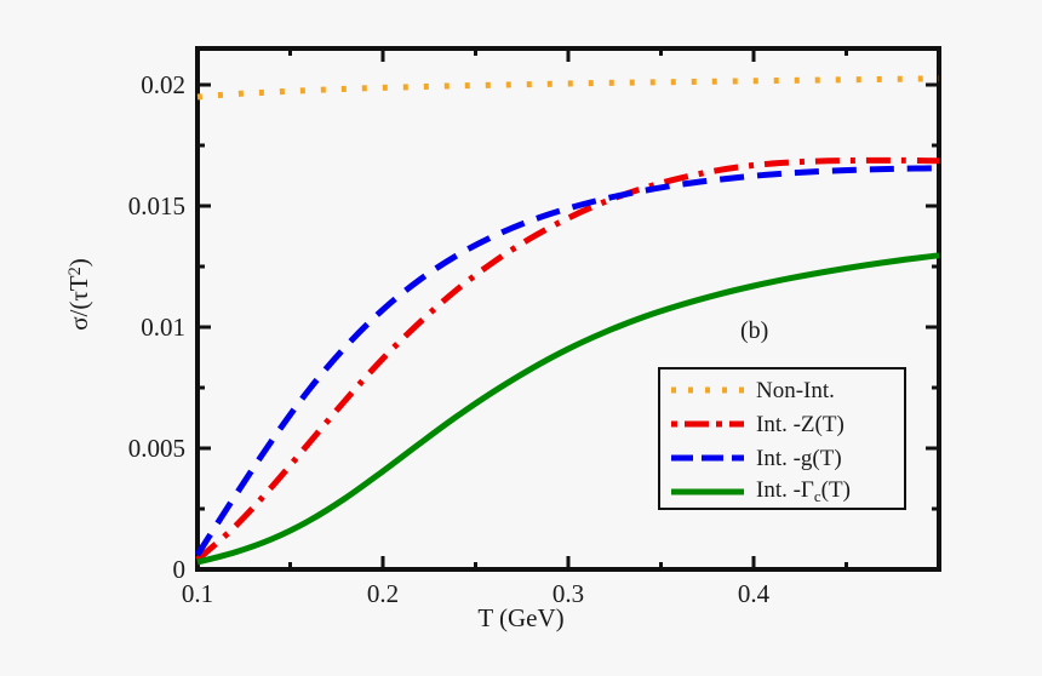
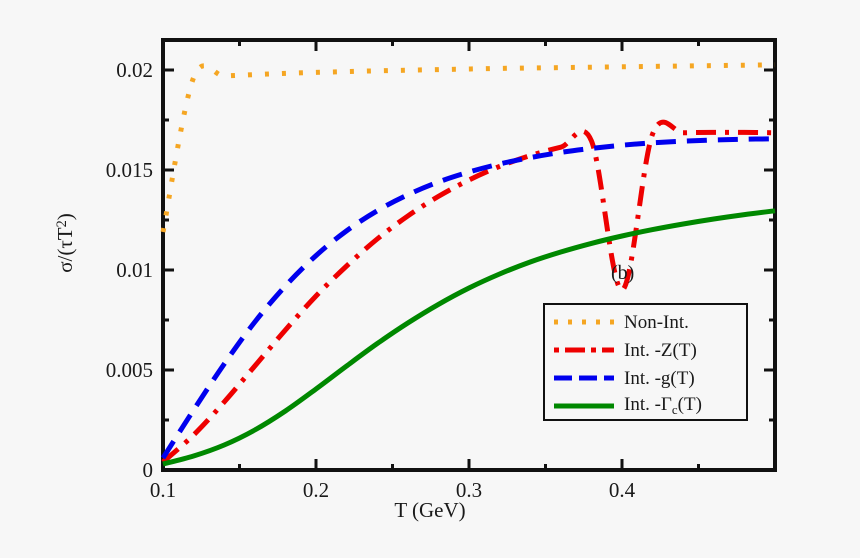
Non-Int./0.1: 0.0195 -> 0.0119
Int. -Z(T)/0.4: 0.0167 -> 0.0090
